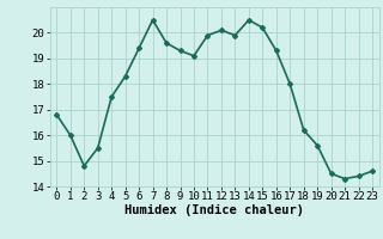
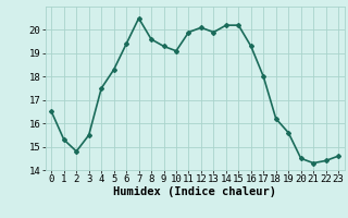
0: 16.8 -> 16.5
1: 16.0 -> 15.3
14: 20.5 -> 20.2
